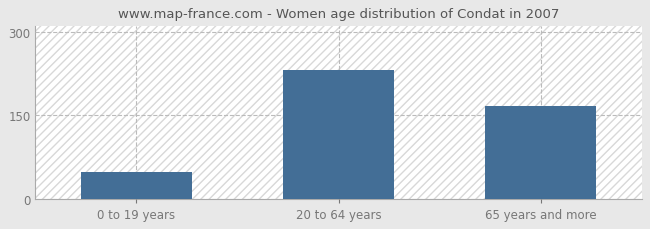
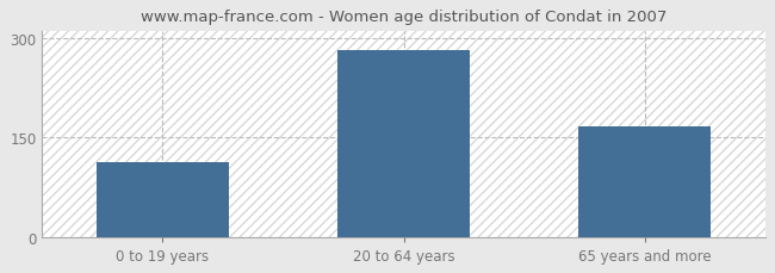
0 to 19 years: 48 -> 113
20 to 64 years: 232 -> 283
